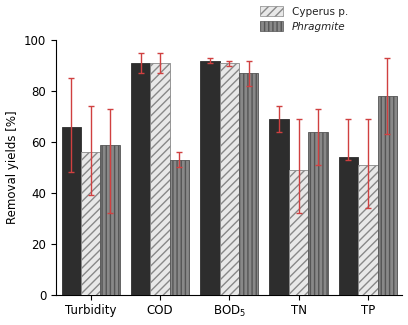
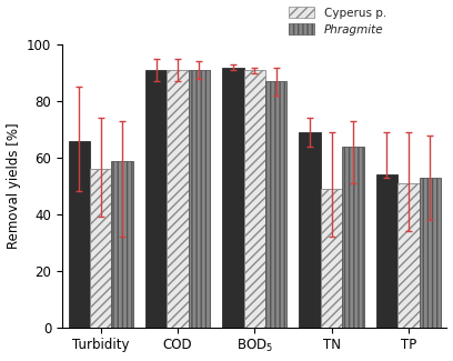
Phragmite/COD: 53 -> 91
Phragmite/TP: 78 -> 53
